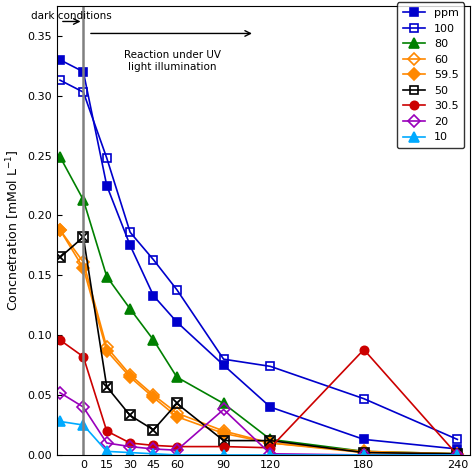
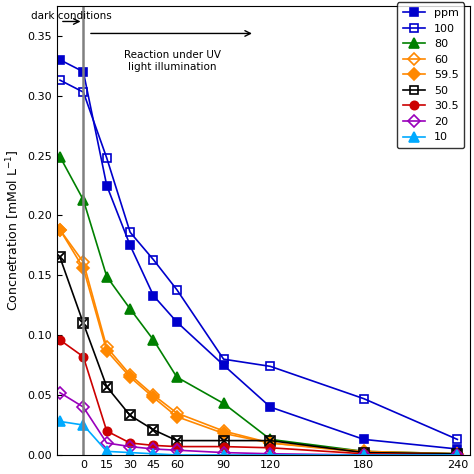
50/0: 0.182 -> 0.110
50/60: 0.043 -> 0.012
20/90: 0.038 -> 0.002
30.5/180: 0.088 -> 0.001
